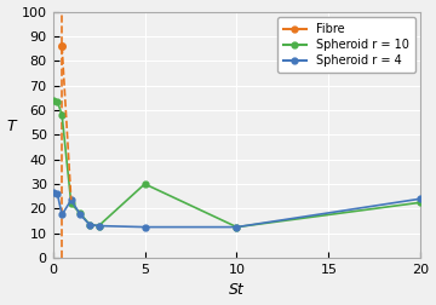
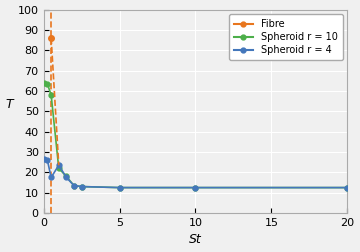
Spheroid r = 10/5: 30.0 -> 12.5
Spheroid r = 10/20: 22.5 -> 12.5
Spheroid r = 4/20: 24.0 -> 12.5
